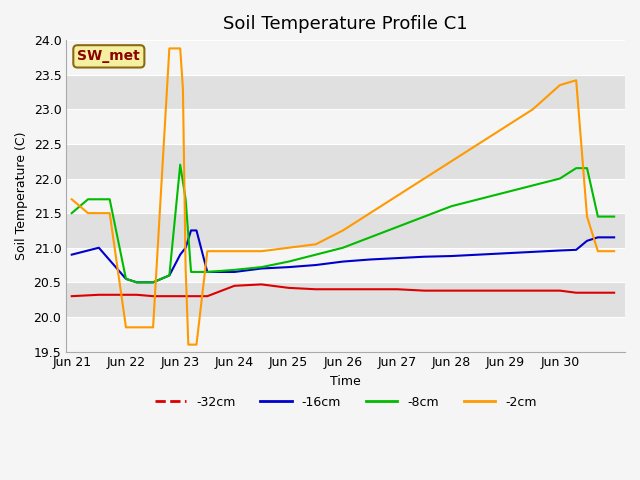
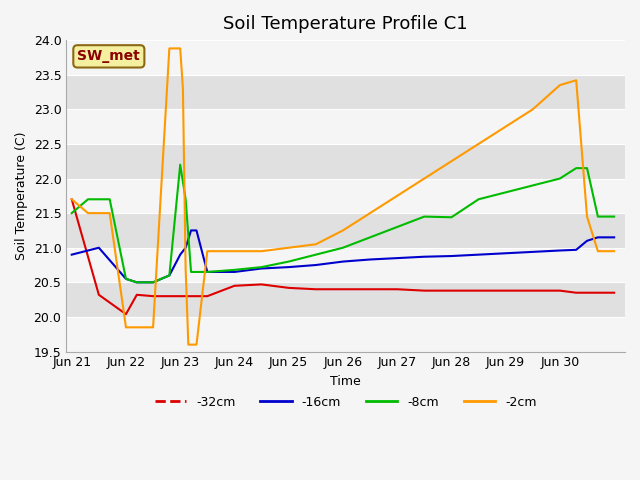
-32cm/Jun 21: 20.30 -> 21.70
-32cm/Jun 22: 20.32 -> 20.04
-8cm/Jun 28: 21.60 -> 21.44
